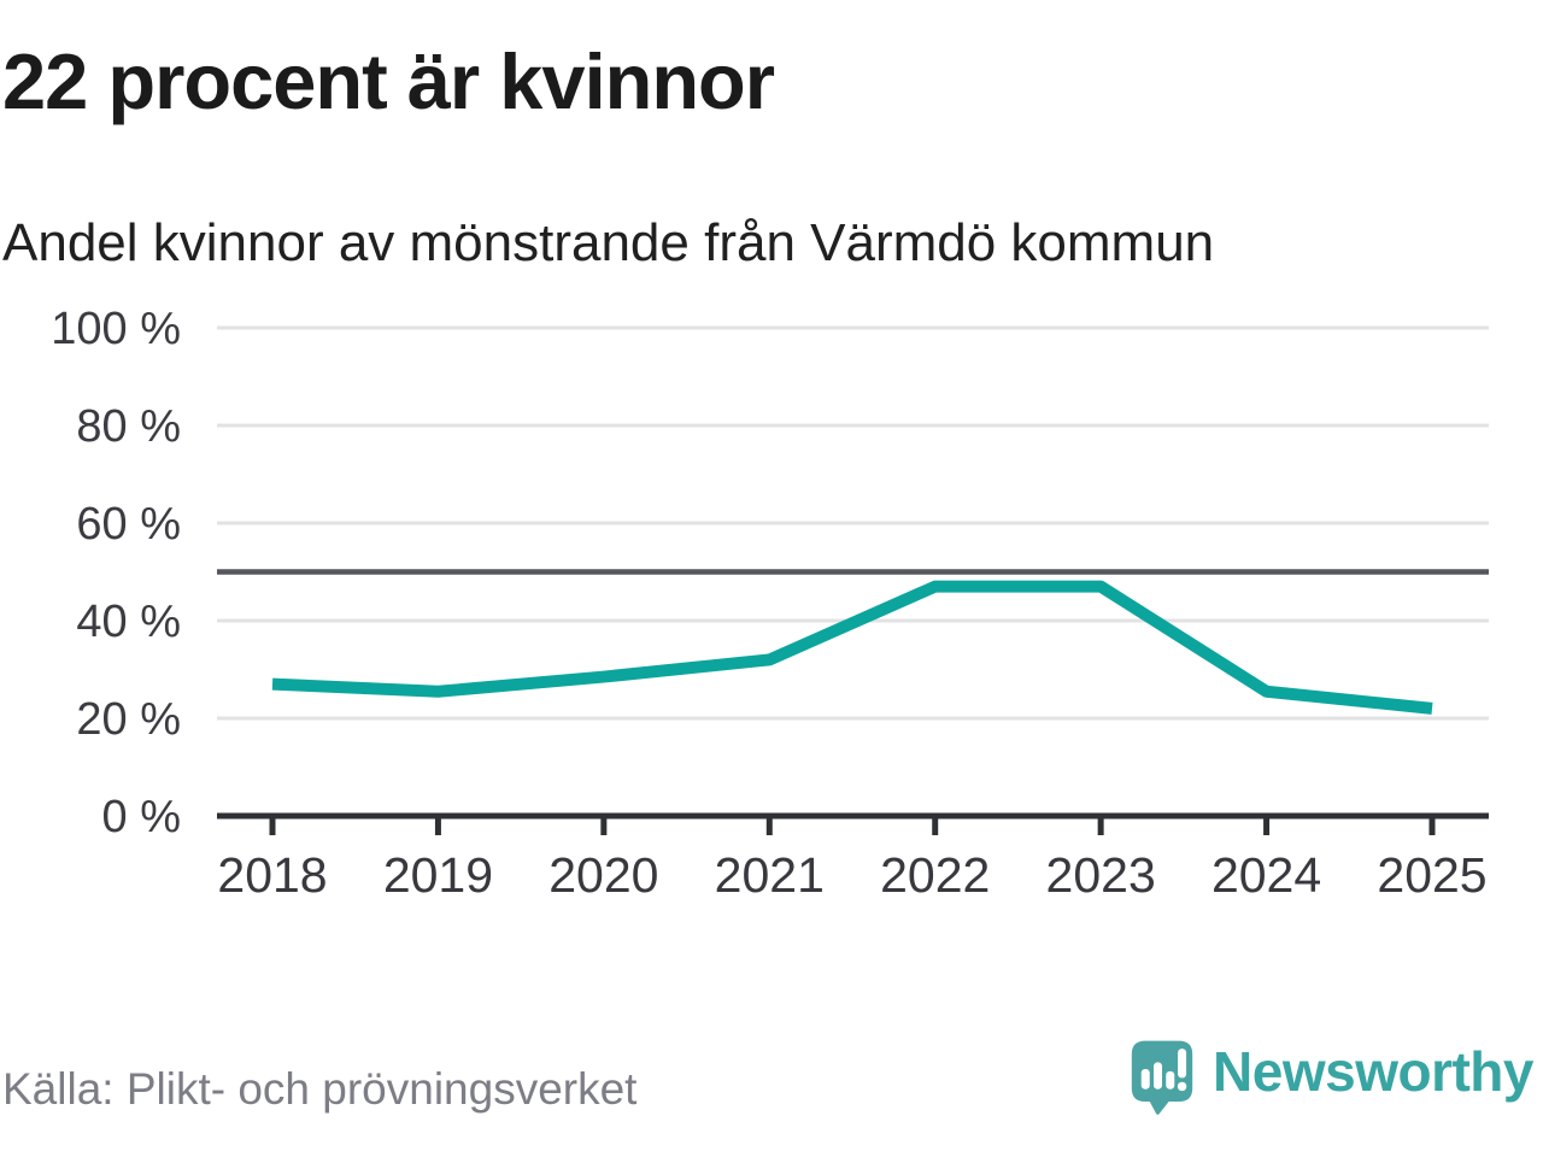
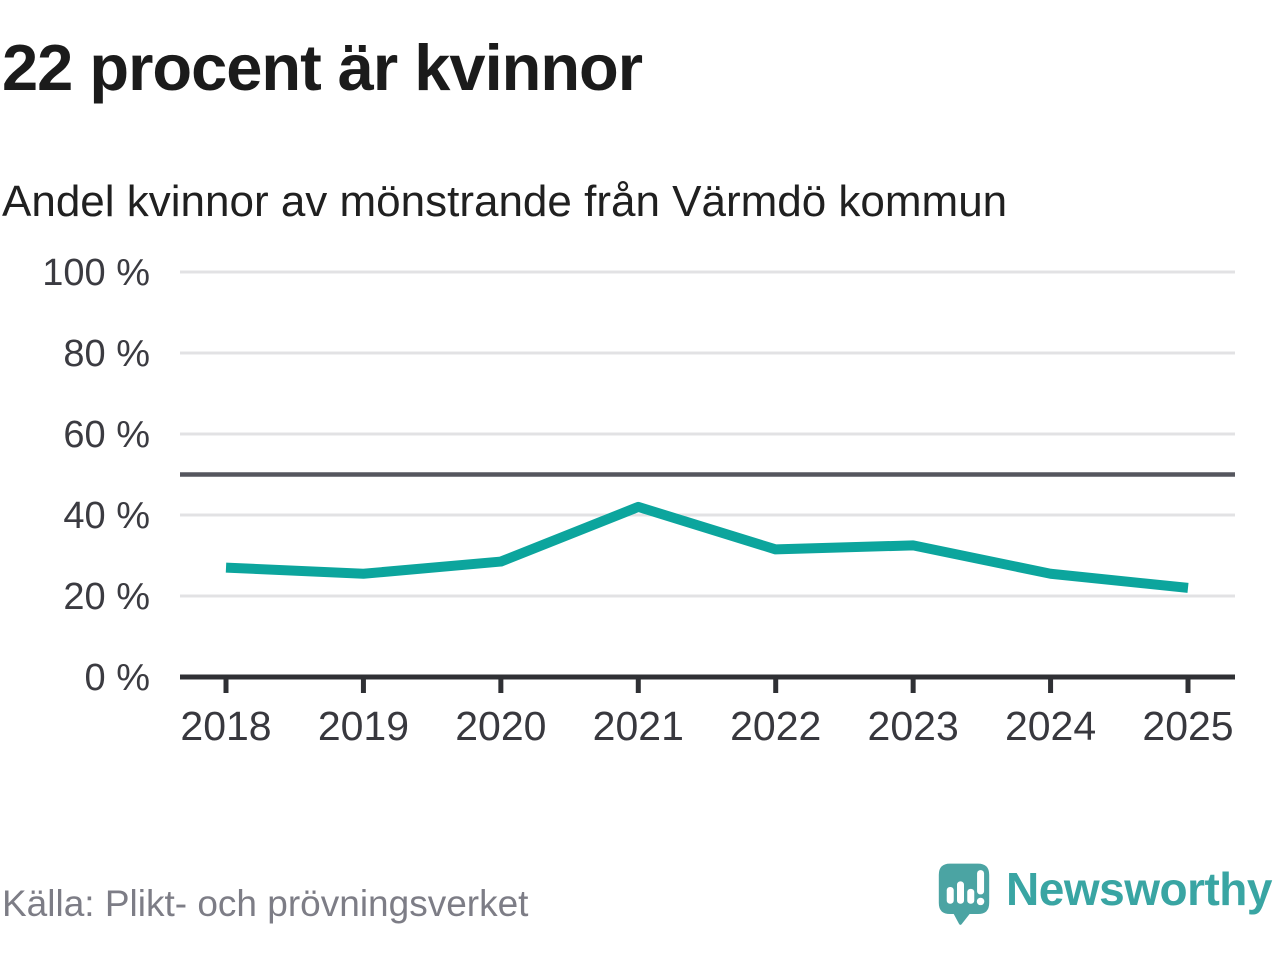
2021: 32% -> 42%
2022: 47% -> 32%
2023: 47% -> 32%
